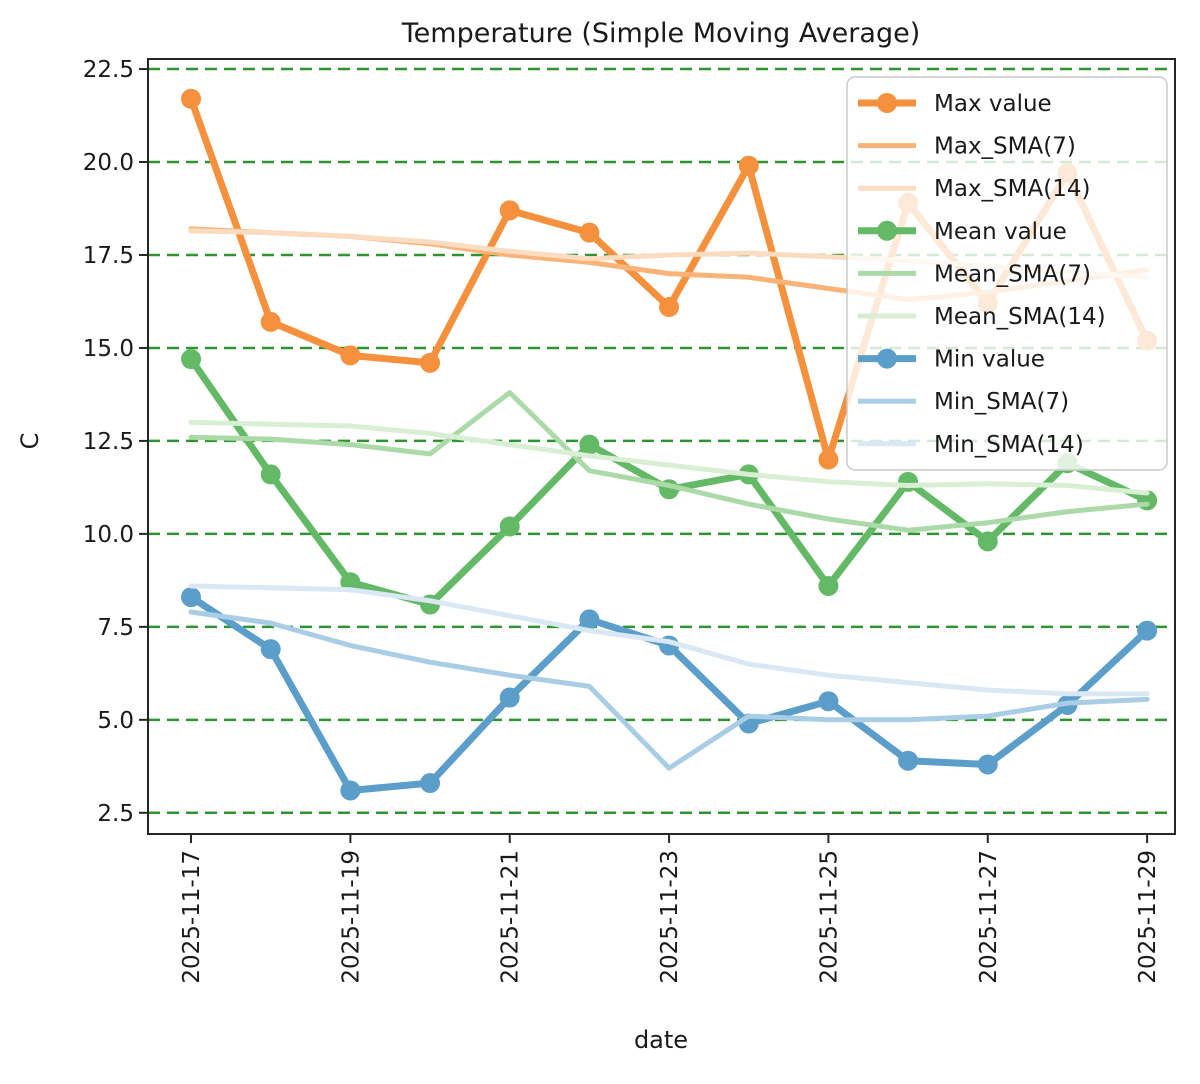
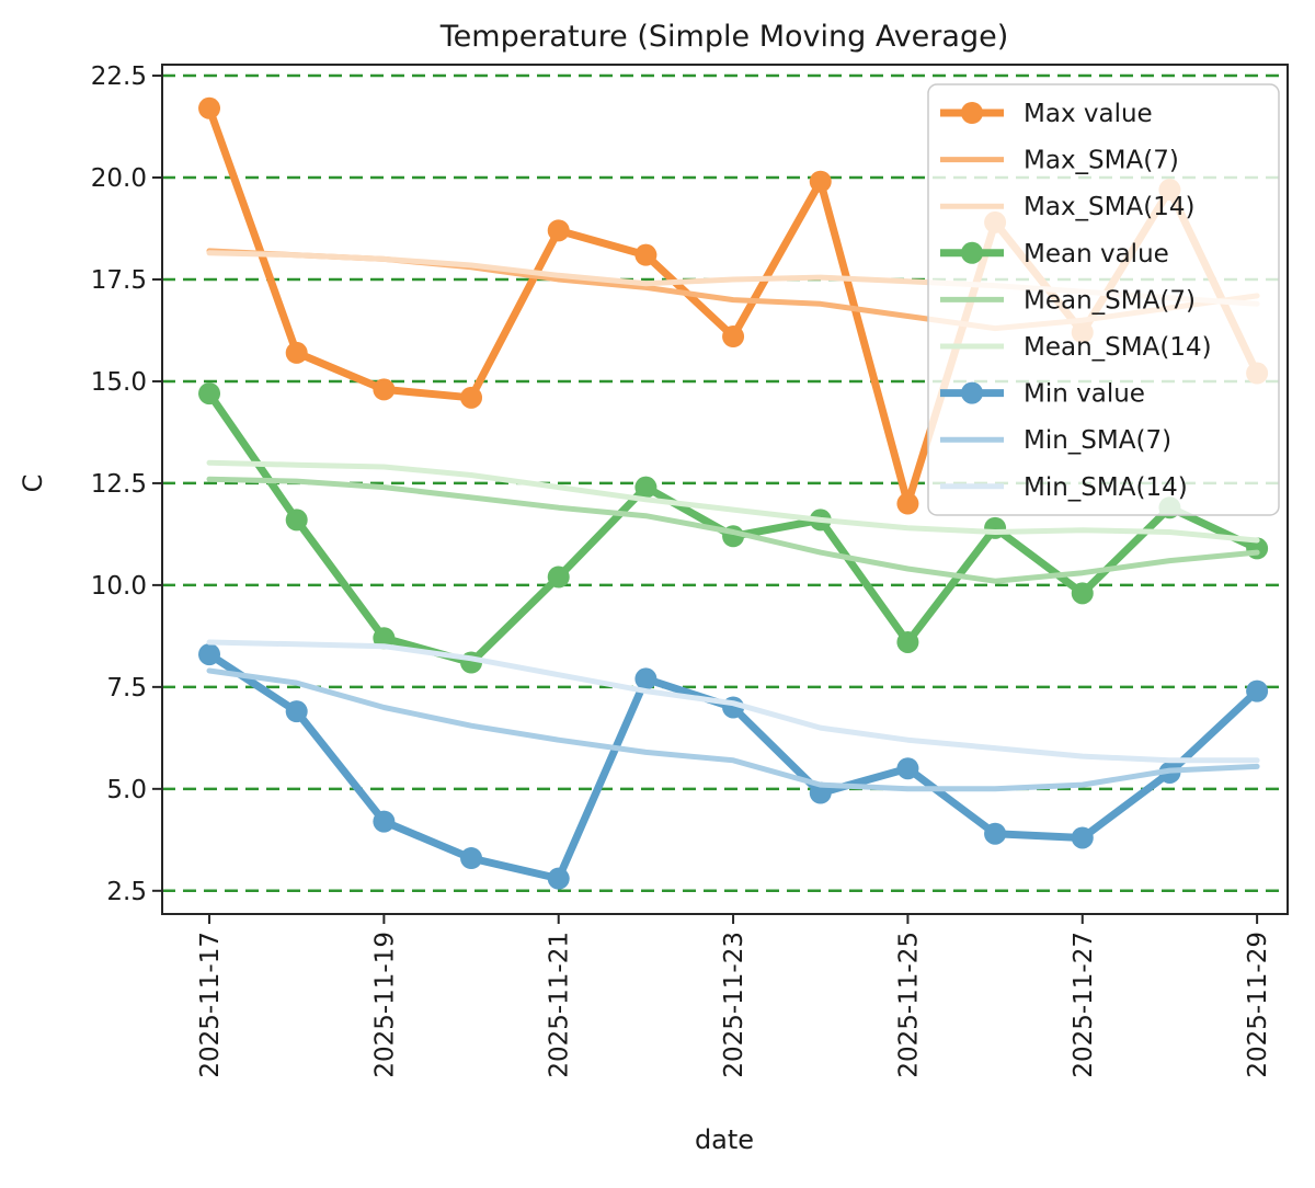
Min value/2025-11-19: 3.1 -> 4.2
Mean_SMA(7)/2025-11-21: 13.8 -> 11.9
Min value/2025-11-21: 5.6 -> 2.8
Min_SMA(7)/2025-11-23: 3.7 -> 5.7
